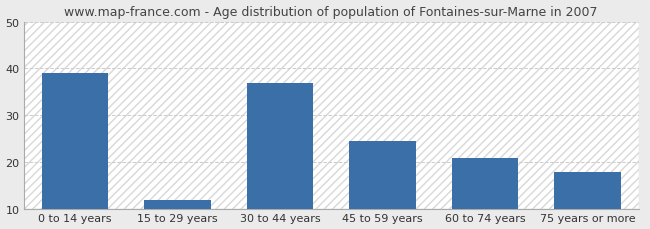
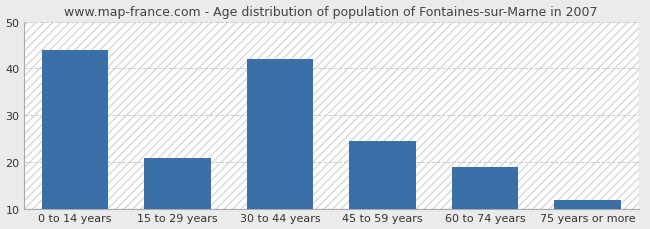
0 to 14 years: 39.0 -> 44.0
15 to 29 years: 12.0 -> 21.0
30 to 44 years: 37.0 -> 42.0
60 to 74 years: 21.0 -> 19.0
75 years or more: 18.0 -> 12.0
